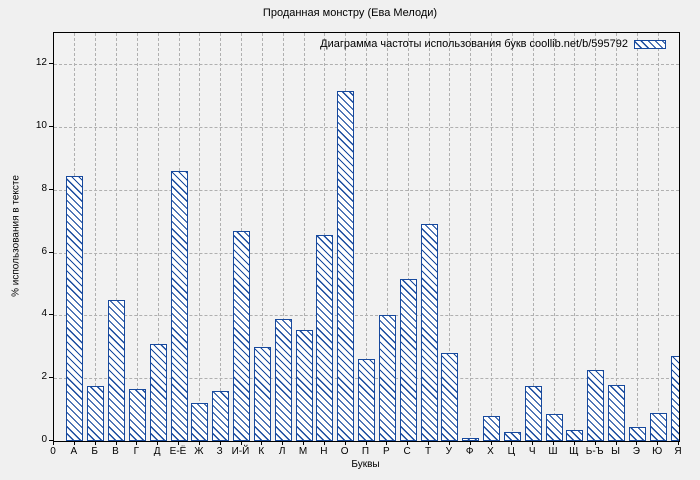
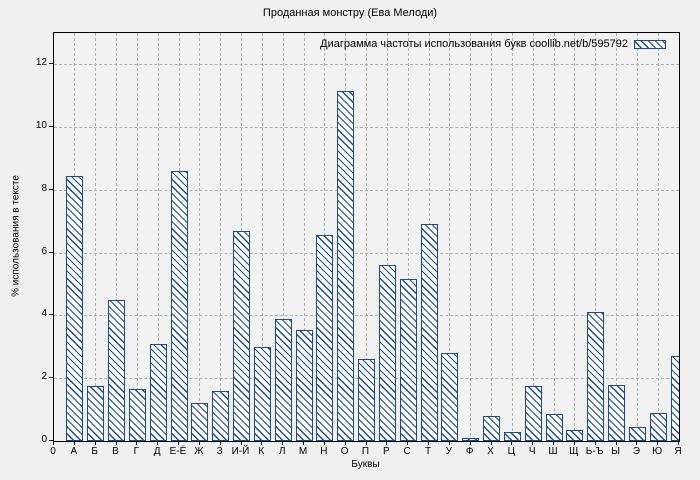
Р: 4.0 -> 5.6
Ь-Ъ: 2.2 -> 4.1
